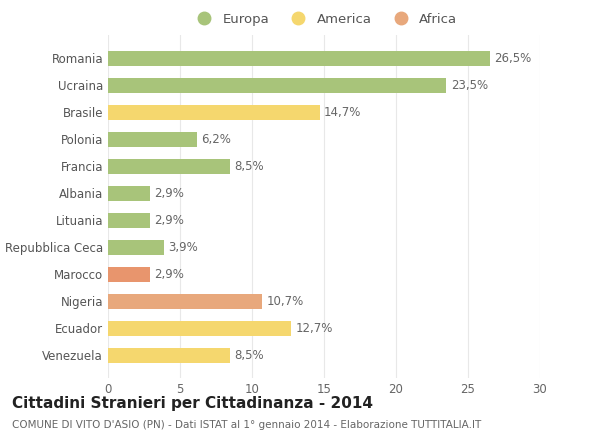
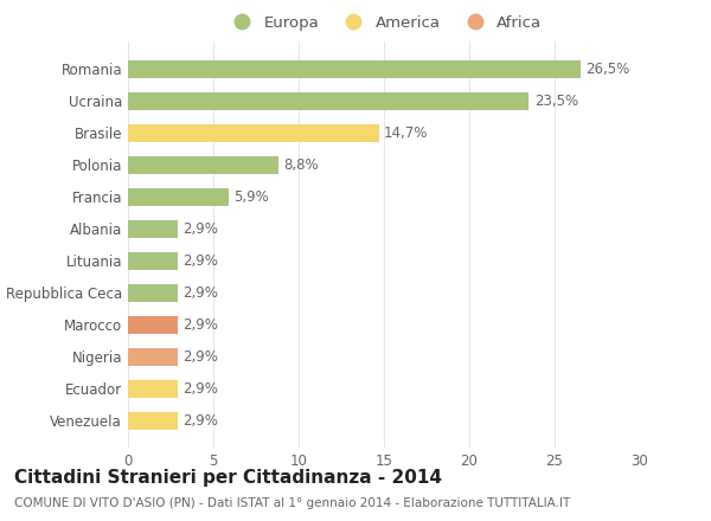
Polonia: 6,2% -> 8,8%
Francia: 8,5% -> 5,9%
Repubblica Ceca: 3,9% -> 2,9%
Nigeria: 10,7% -> 2,9%
Ecuador: 12,7% -> 2,9%
Venezuela: 8,5% -> 2,9%
